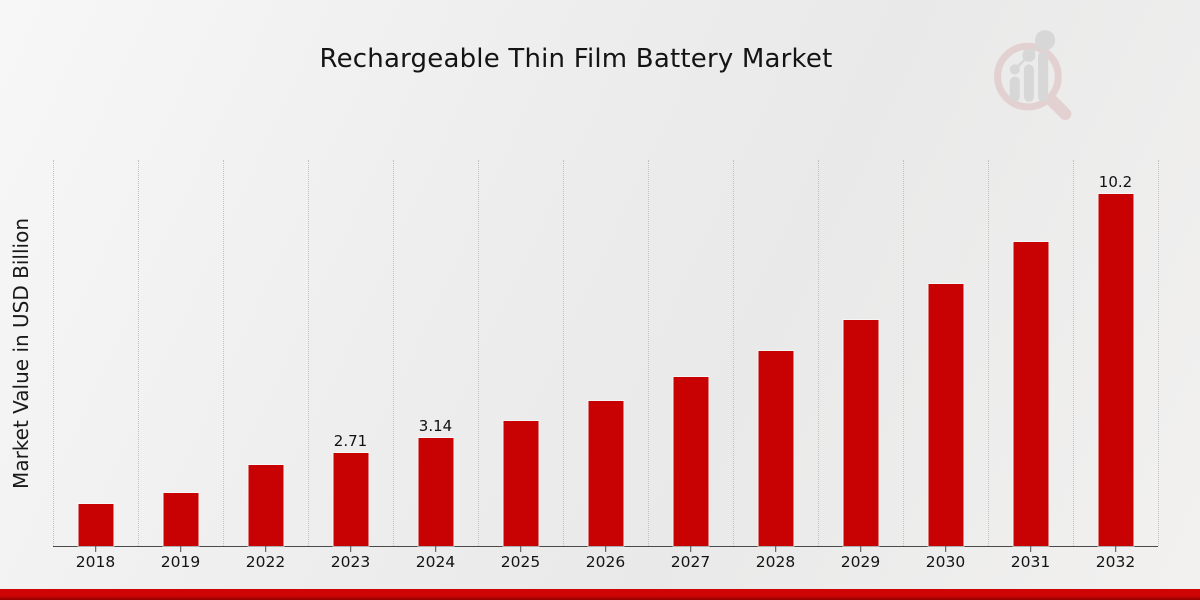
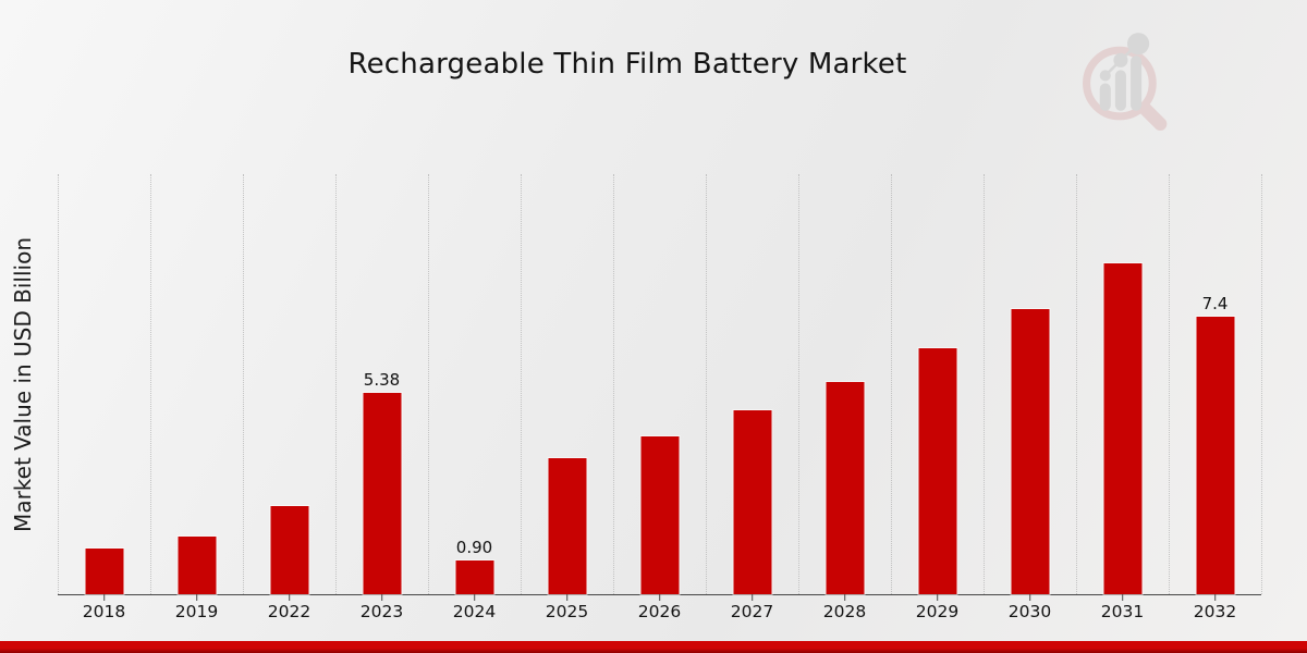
2023: 2.71 -> 5.38
2024: 3.14 -> 0.90
2032: 10.2 -> 7.4
